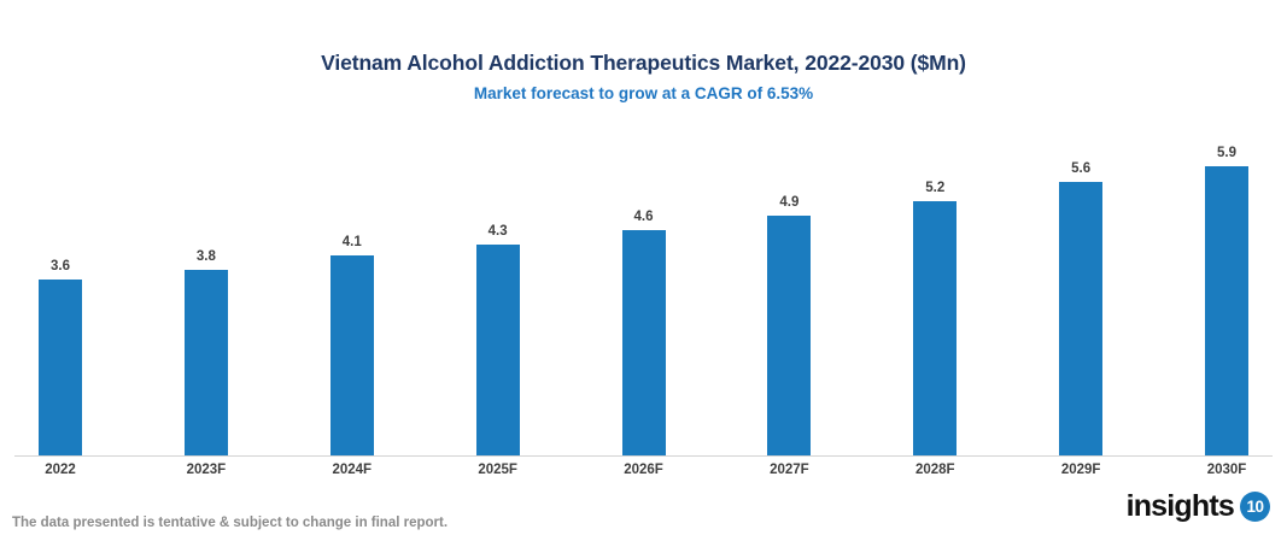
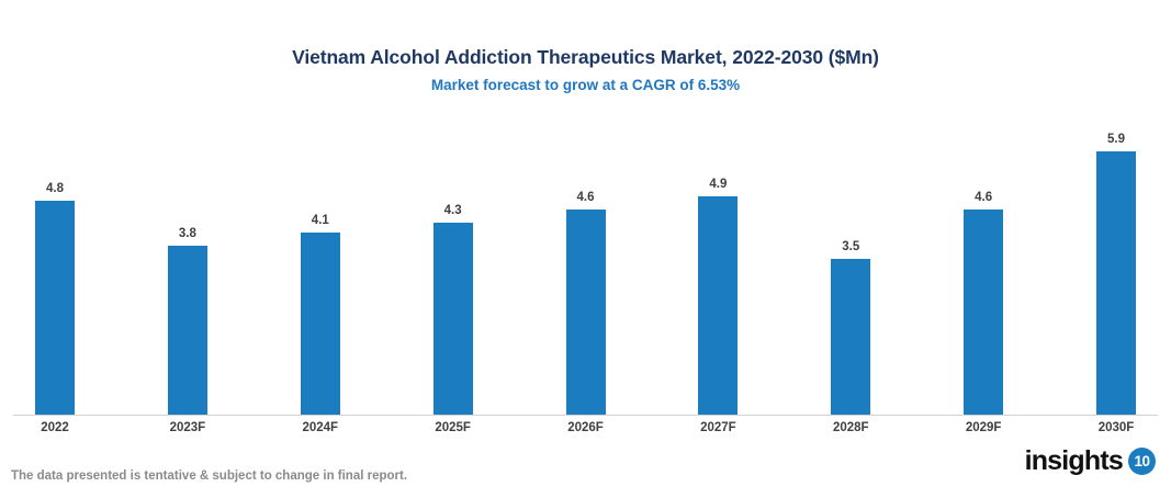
2022: 3.6 -> 4.8
2028F: 5.2 -> 3.5
2029F: 5.6 -> 4.6
